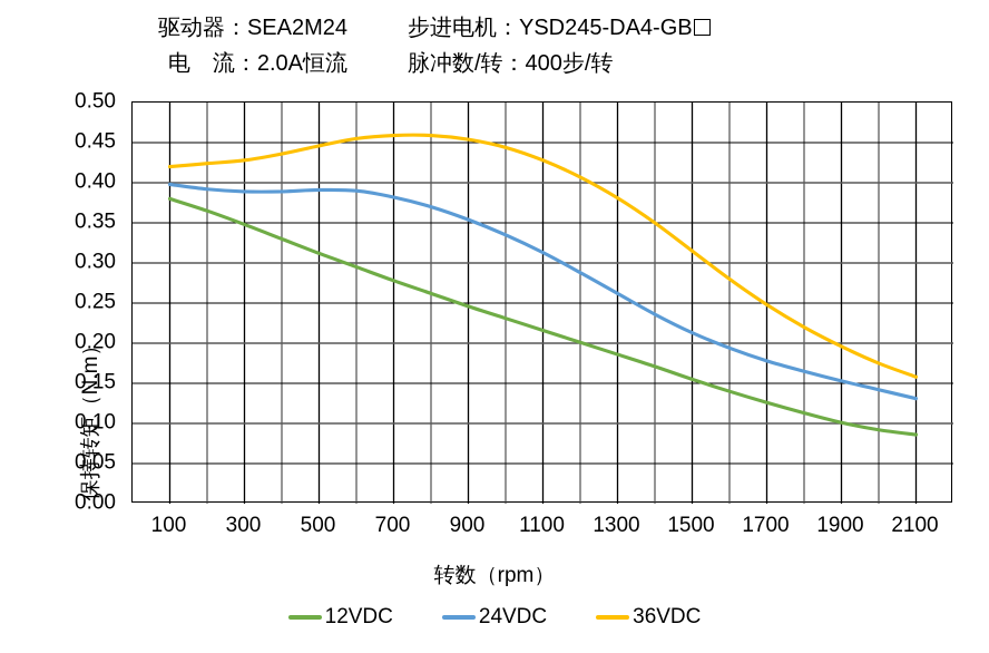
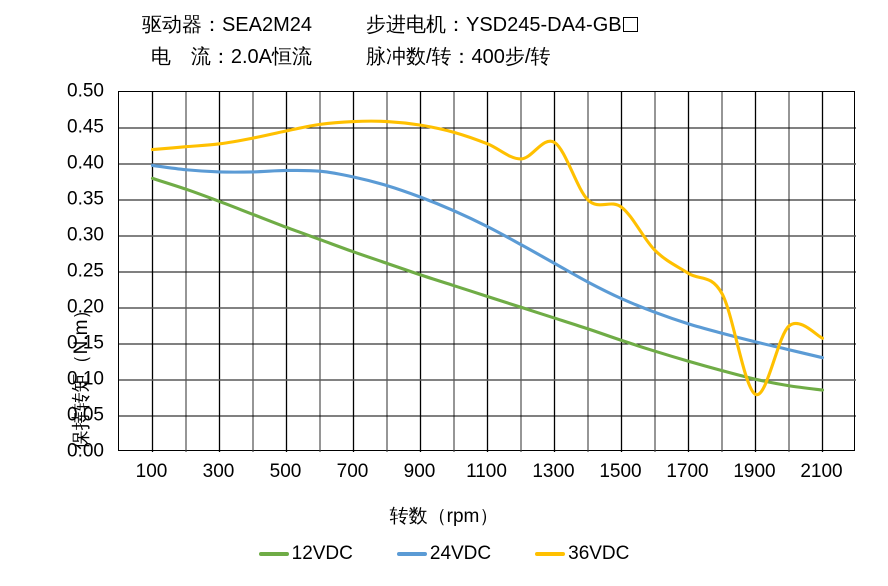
36VDC/1300: 0.38 -> 0.43
36VDC/1500: 0.32 -> 0.34
36VDC/1900: 0.20 -> 0.08
